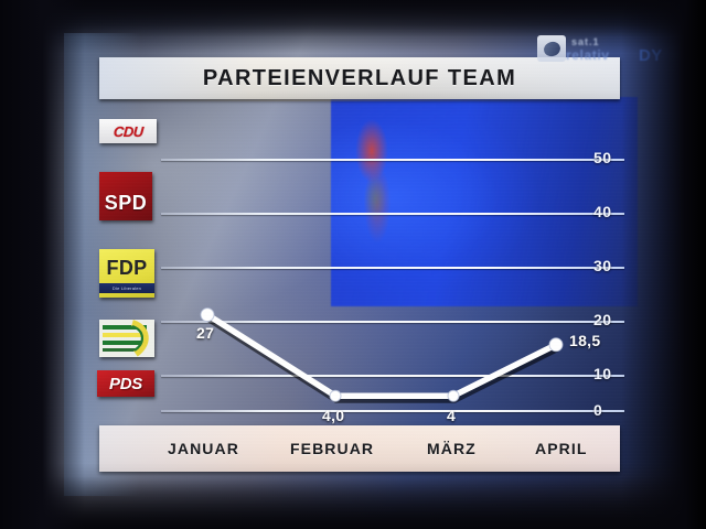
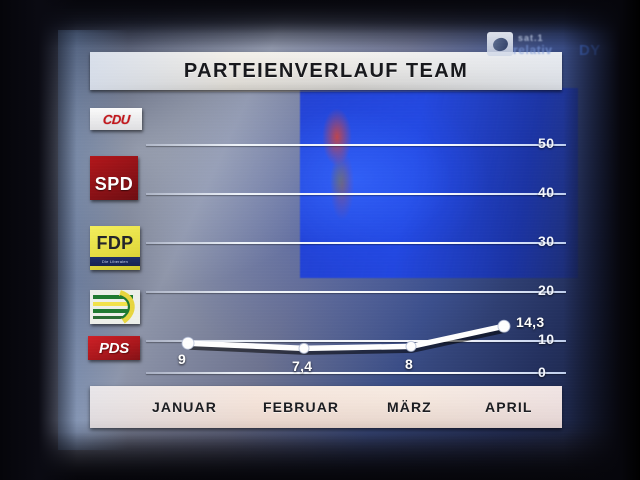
JANUAR: 27 -> 9
FEBRUAR: 4,0 -> 7,4
MÄRZ: 4 -> 8
APRIL: 18,5 -> 14,3
